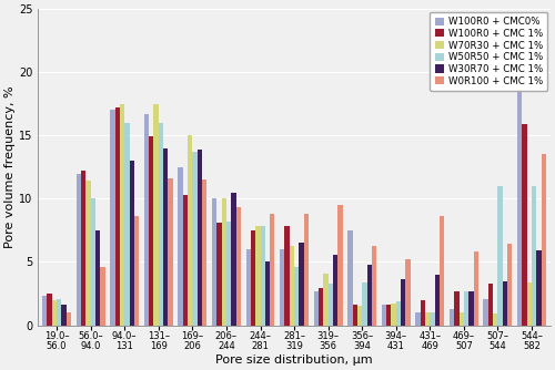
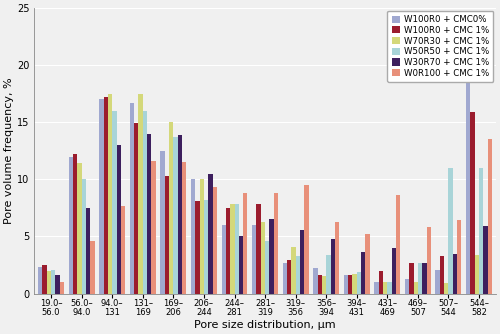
W0R100 + CMC 1%/94.0– 131: 8.6 -> 7.7
W100R0 + CMC0%/356– 394: 7.5 -> 2.2
